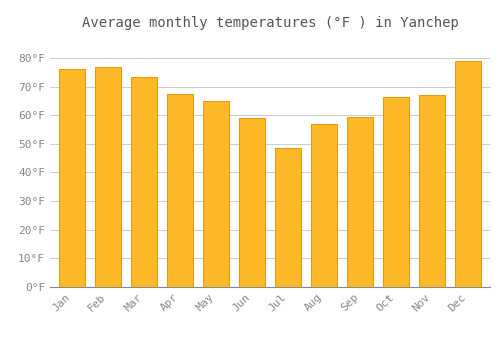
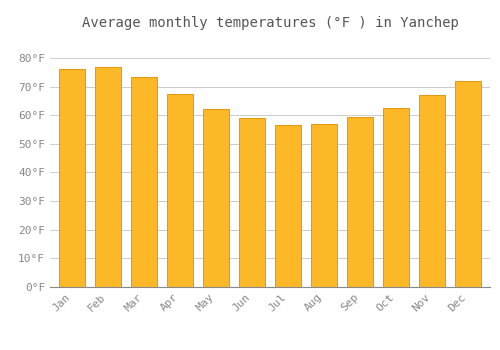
May: 65.0°F -> 62.0°F
Jul: 48.5°F -> 56.5°F
Oct: 66.5°F -> 62.5°F
Dec: 79.0°F -> 72.0°F
